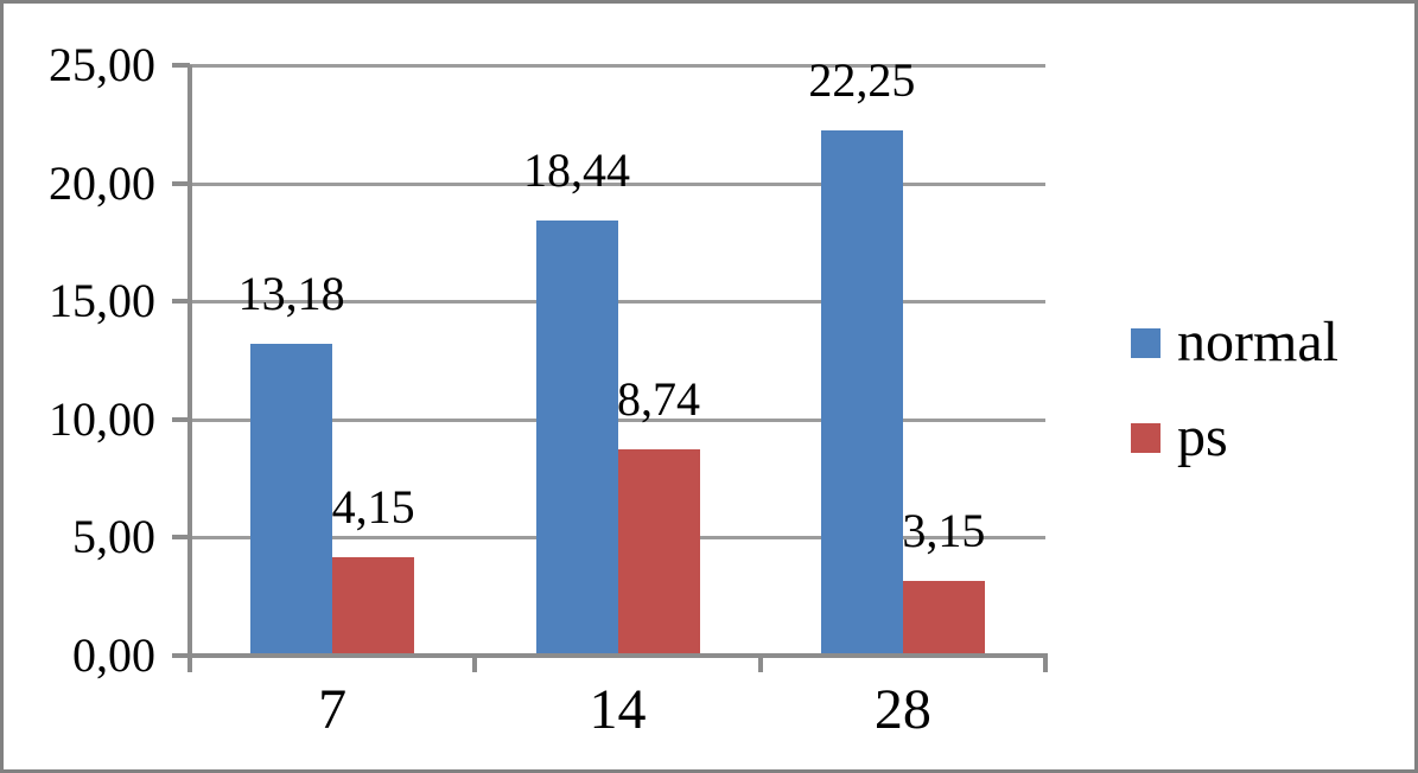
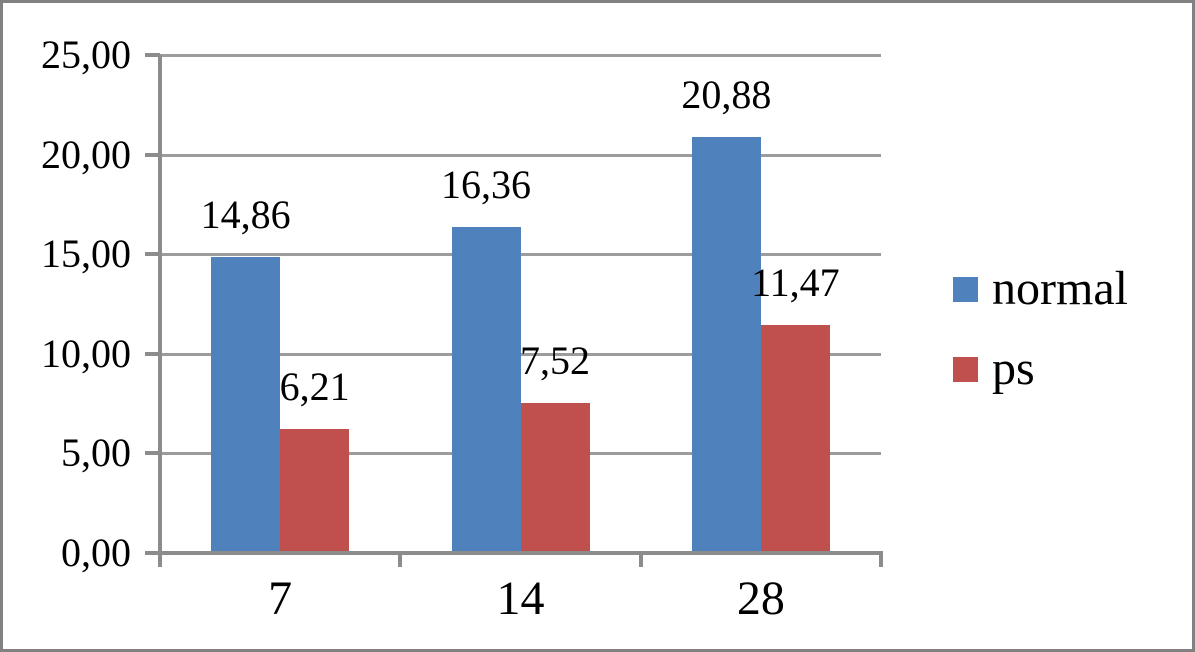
normal/7: 13,18 -> 14,86
ps/7: 4,15 -> 6,21
normal/14: 18,44 -> 16,36
ps/14: 8,74 -> 7,52
normal/28: 22,25 -> 20,88
ps/28: 3,15 -> 11,47
